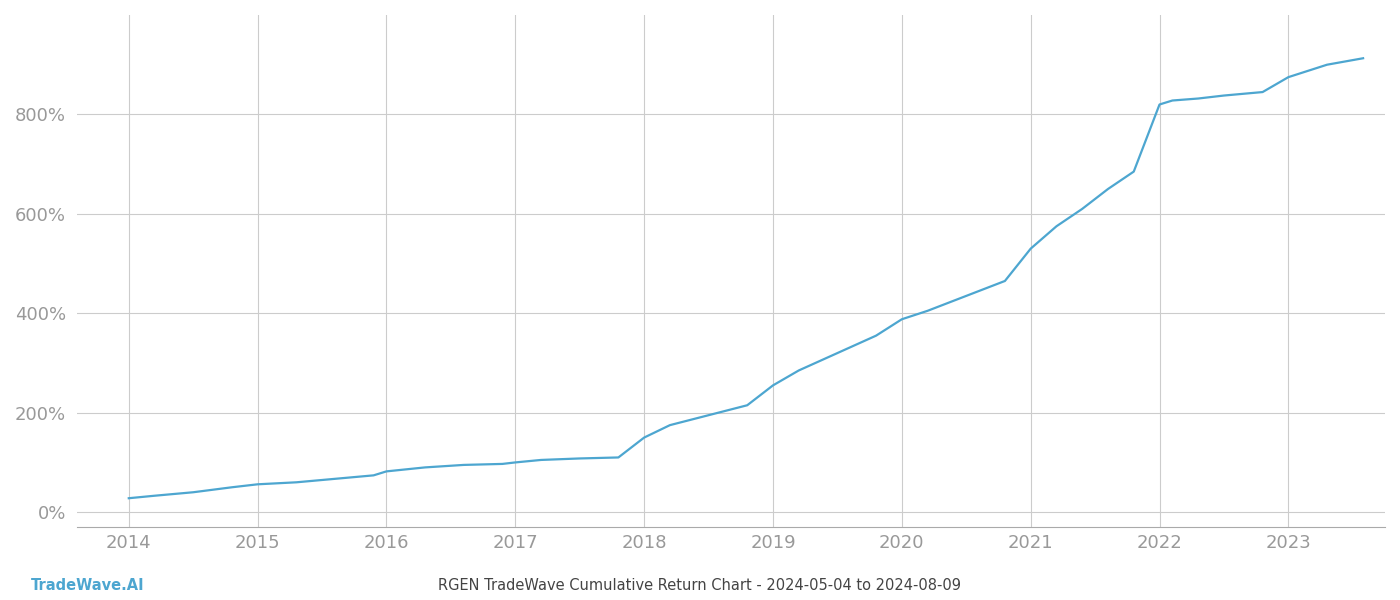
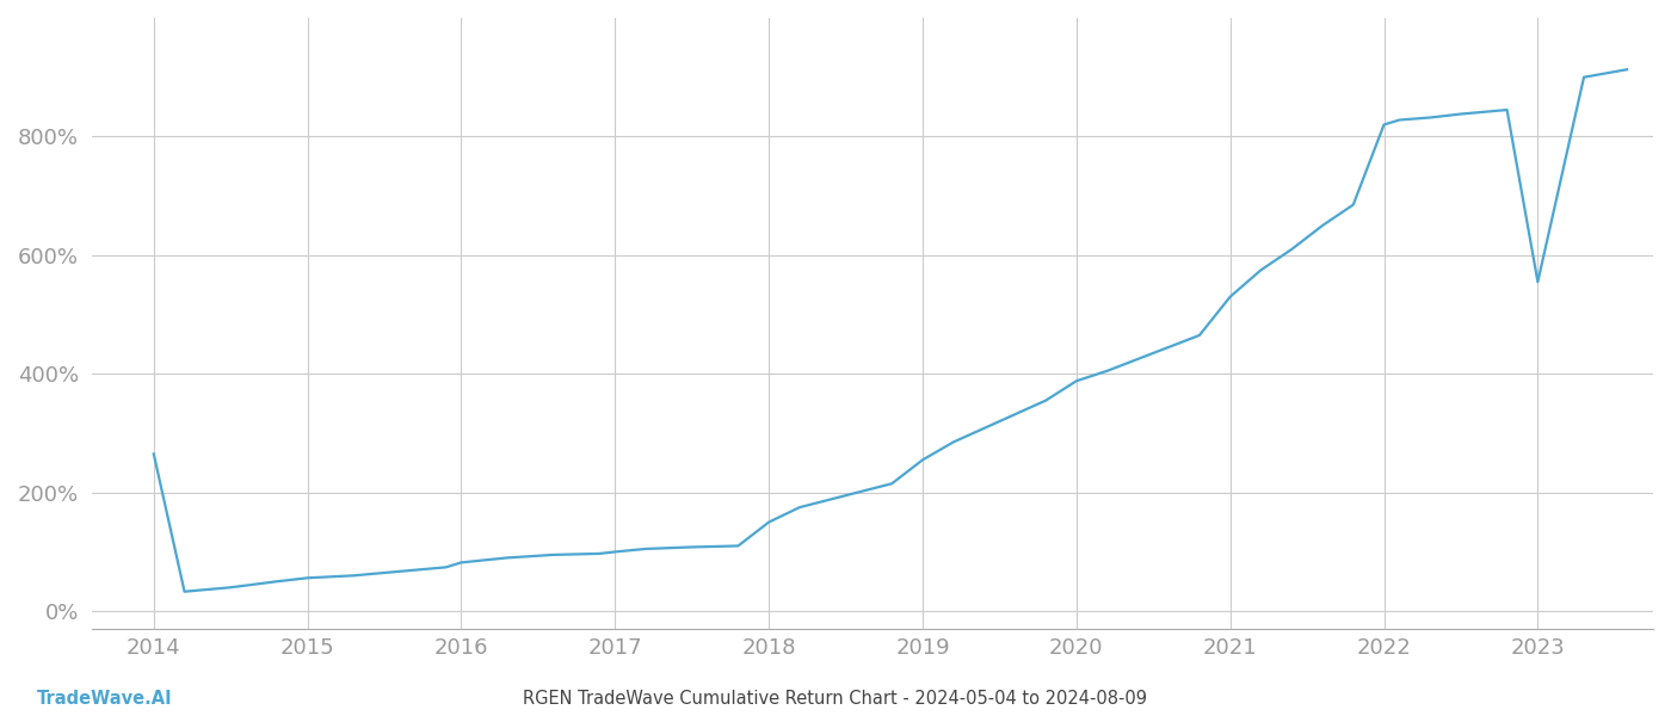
2014: 28% -> 265%
2023: 875% -> 555%
